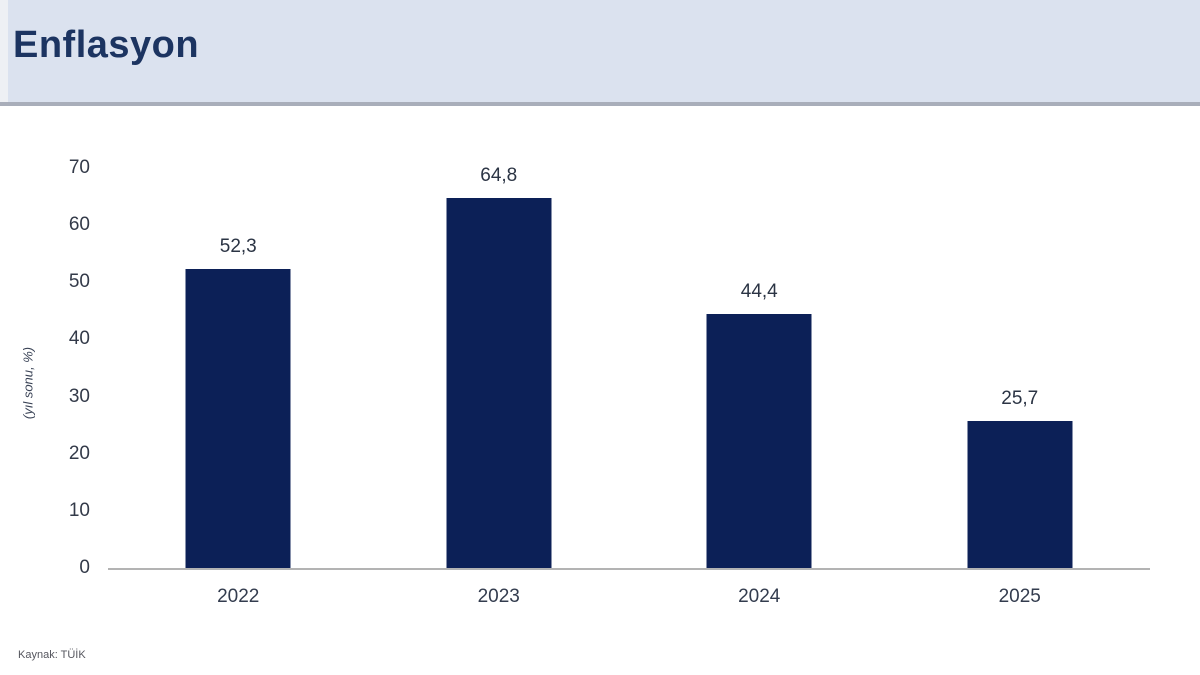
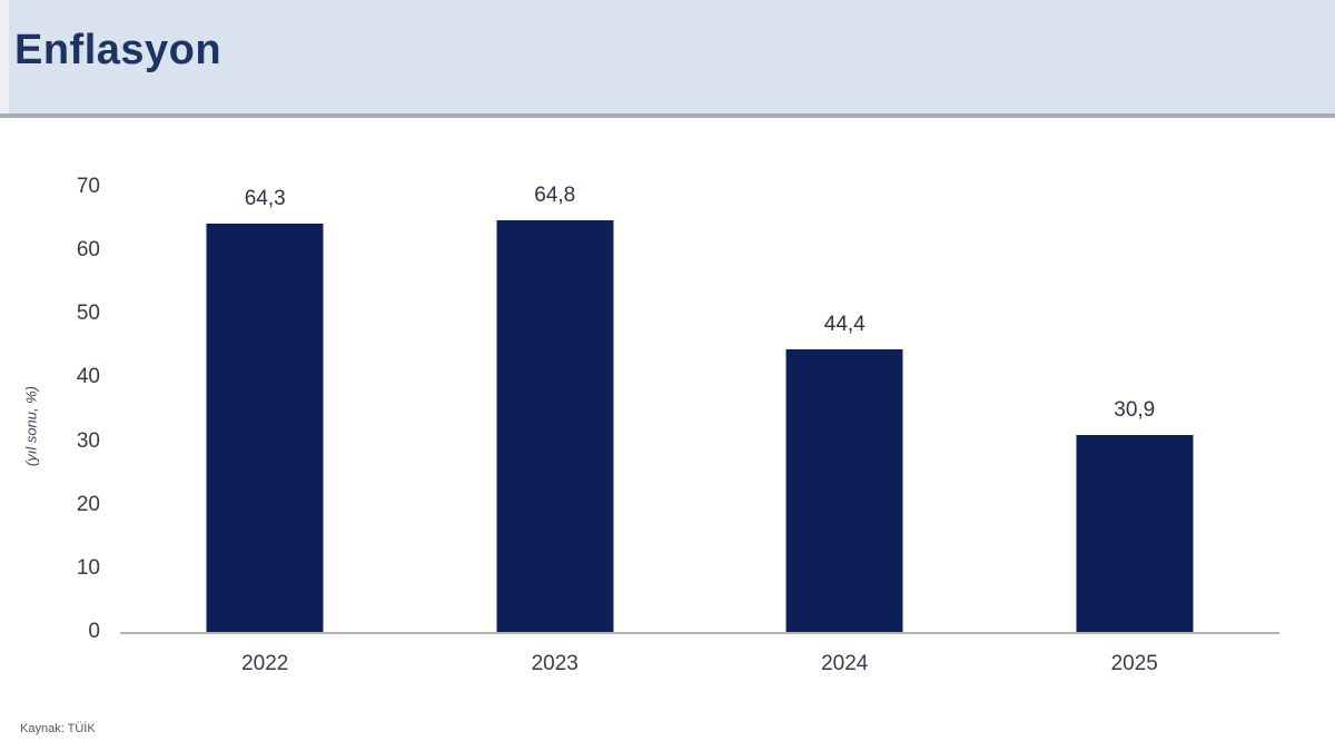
2022: 52,3 -> 64,3
2025: 25,7 -> 30,9
